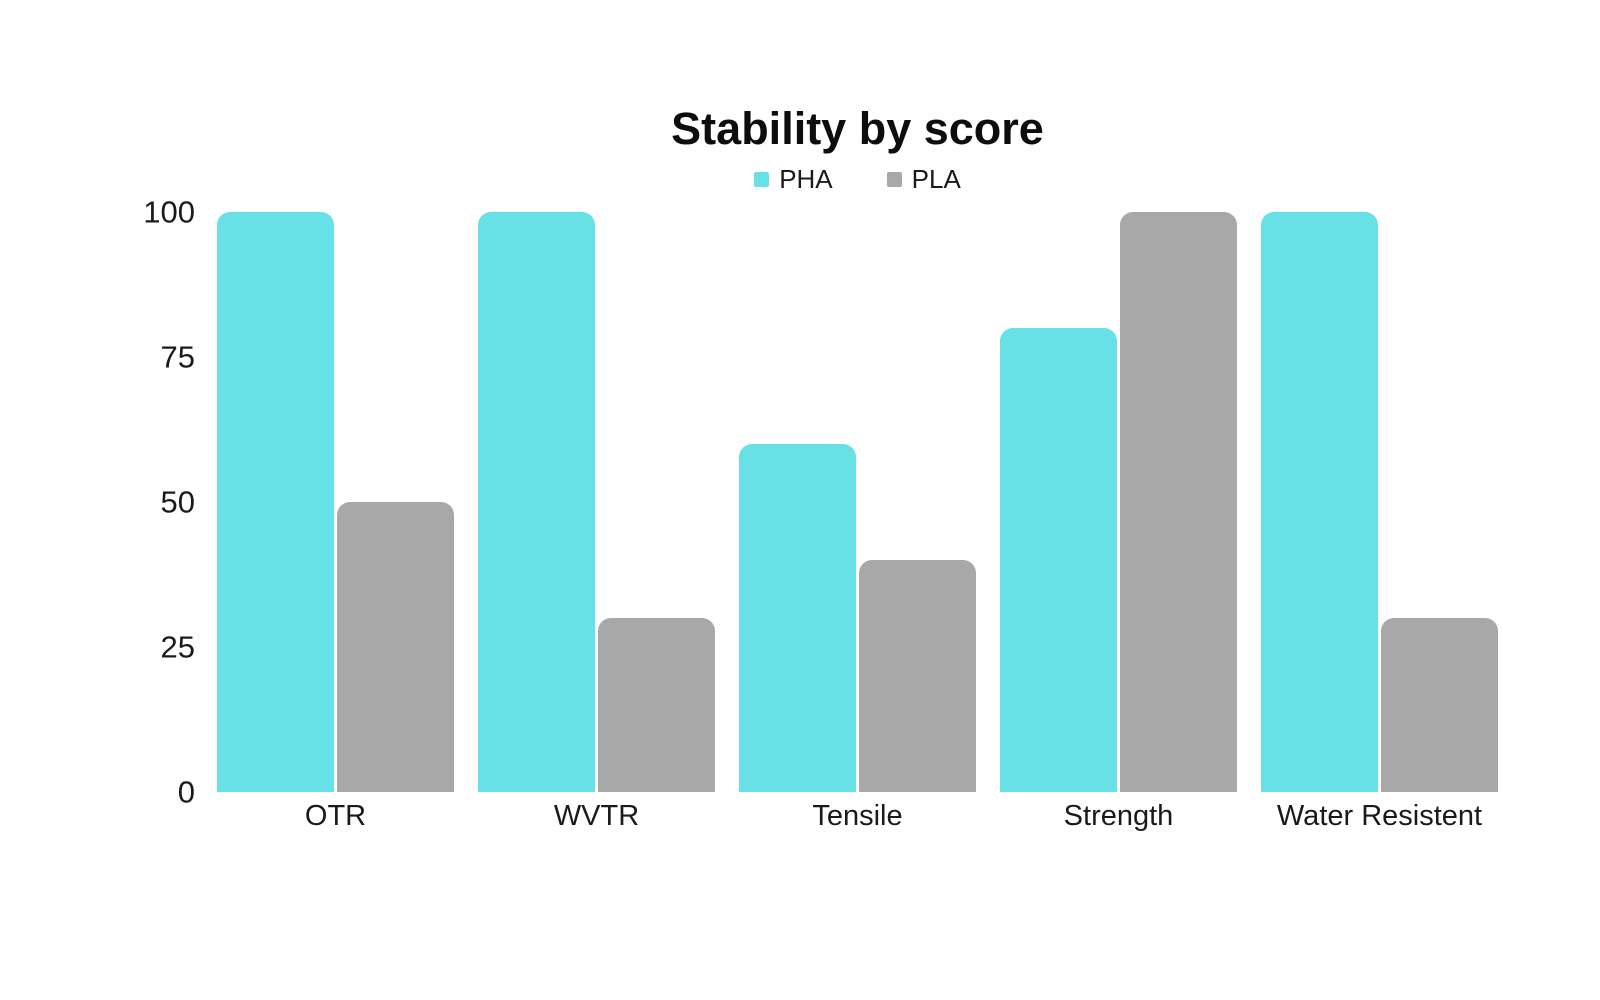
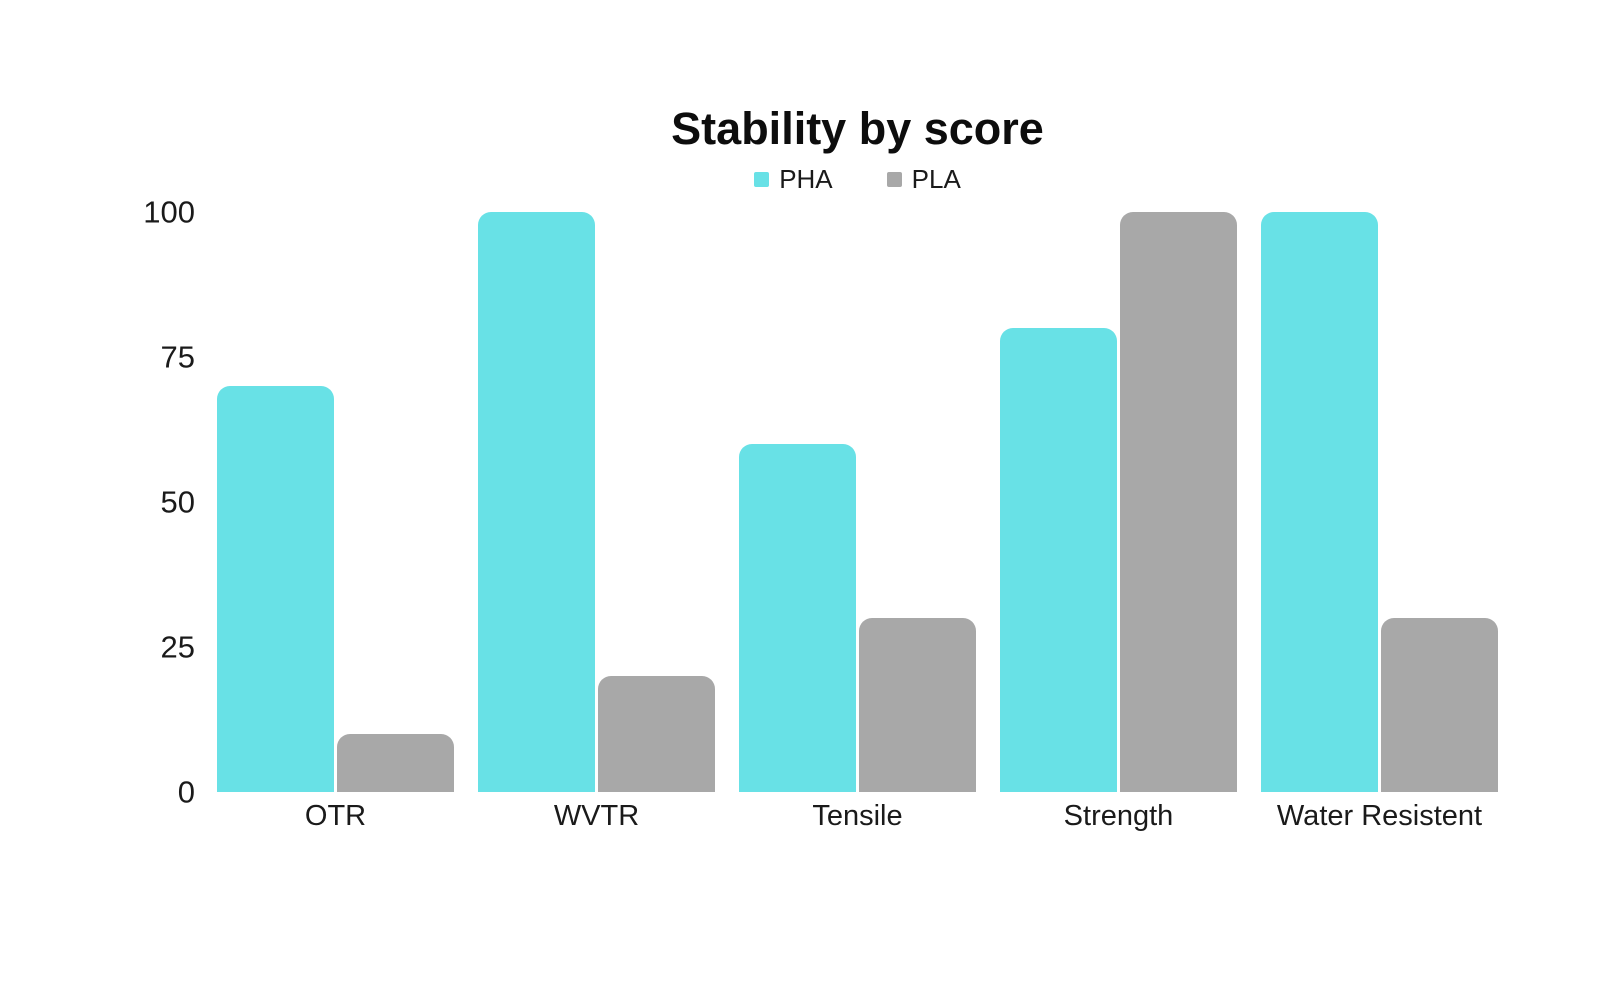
PHA/OTR: 100 -> 70
PLA/OTR: 50 -> 10
PLA/WVTR: 30 -> 20
PLA/Tensile: 40 -> 30
